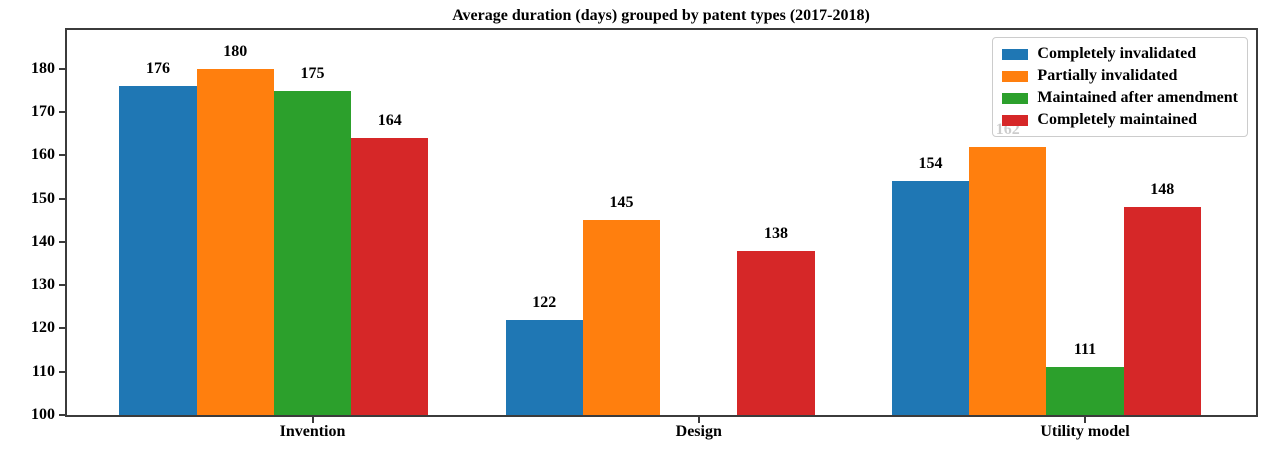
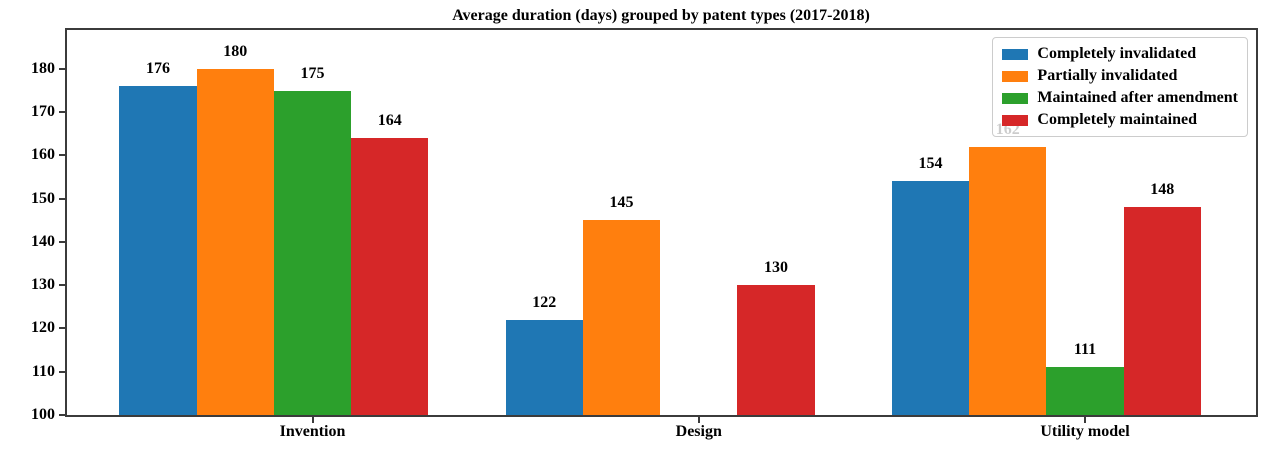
Completely maintained/Design: 138 -> 130
